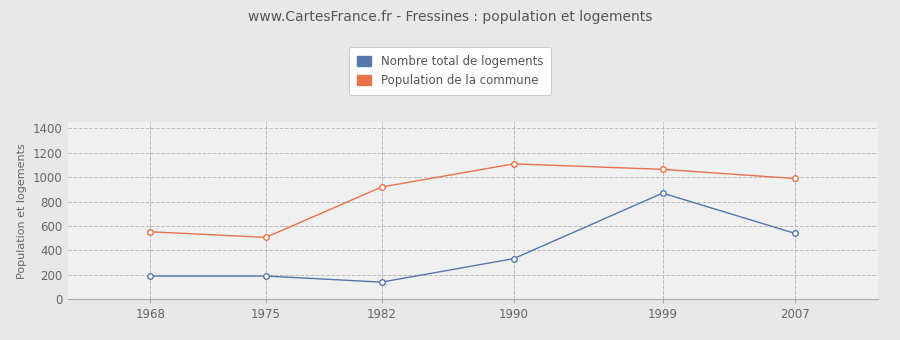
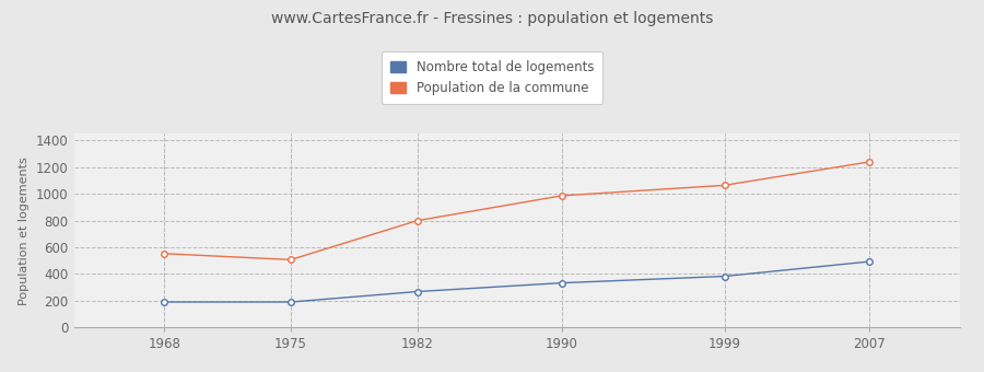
Nombre total de logements/1982: 140 -> 270
Population de la commune/1982: 920 -> 800
Population de la commune/1990: 1110 -> 990
Nombre total de logements/1999: 870 -> 380
Nombre total de logements/2007: 540 -> 490
Population de la commune/2007: 990 -> 1240
